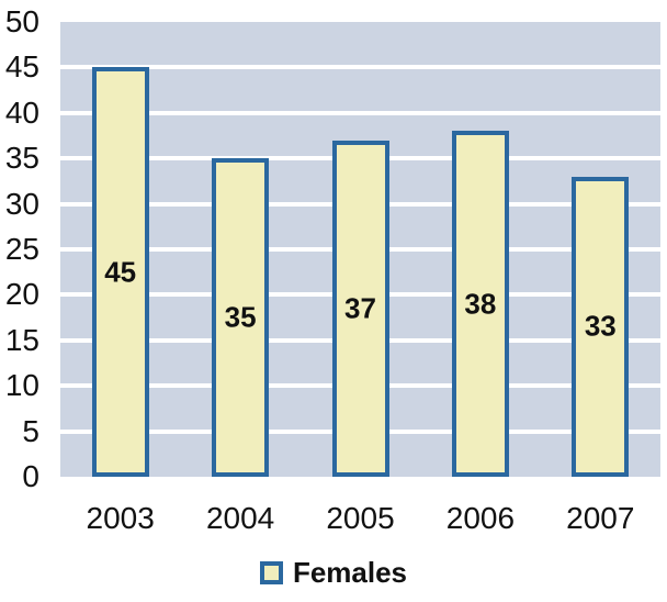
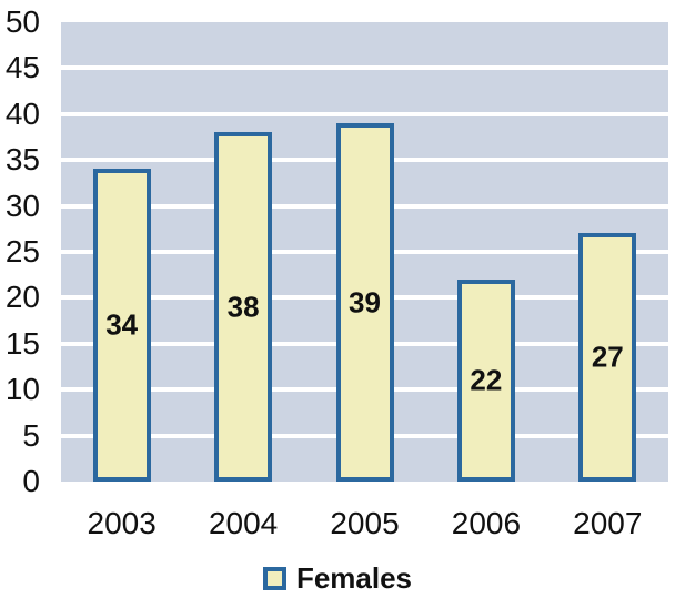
2003: 45 -> 34
2004: 35 -> 38
2005: 37 -> 39
2006: 38 -> 22
2007: 33 -> 27
